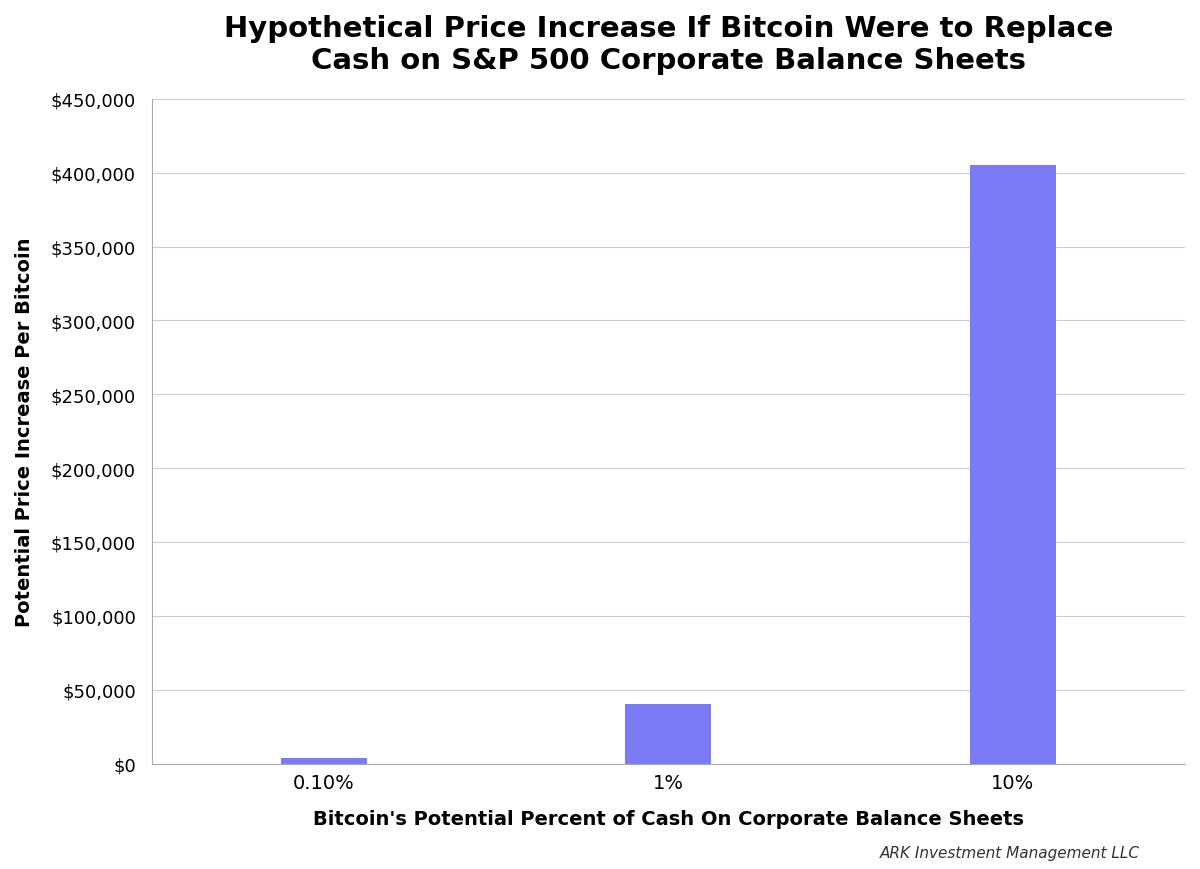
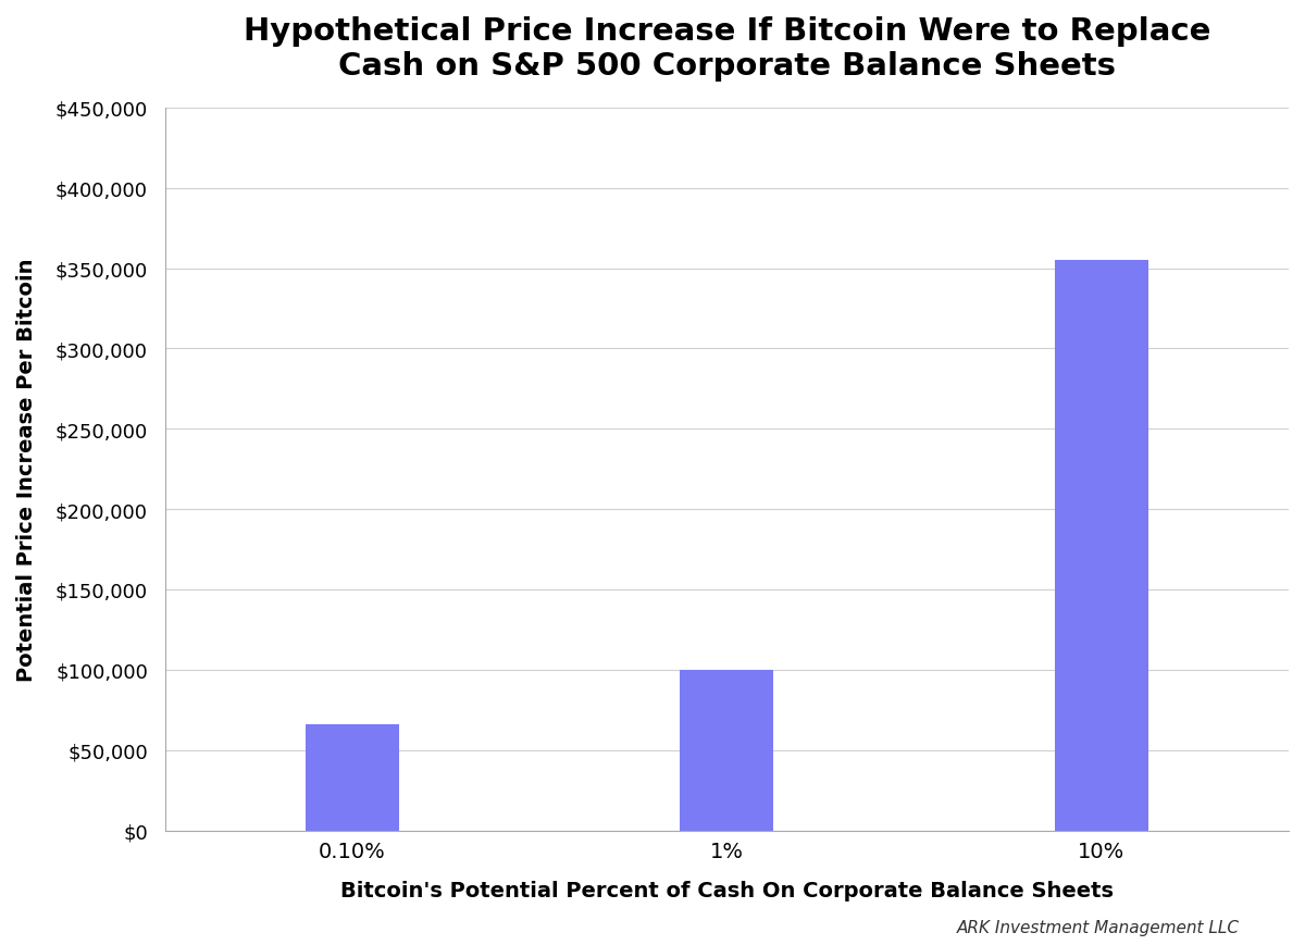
0.10%: $4,000 -> $66,000
1%: $40,000 -> $100,000
10%: $405,000 -> $355,000
